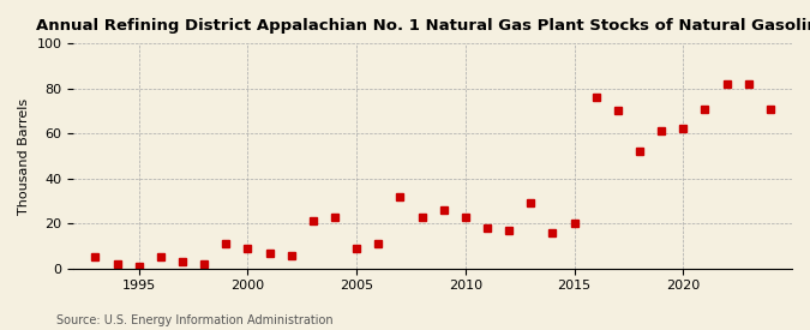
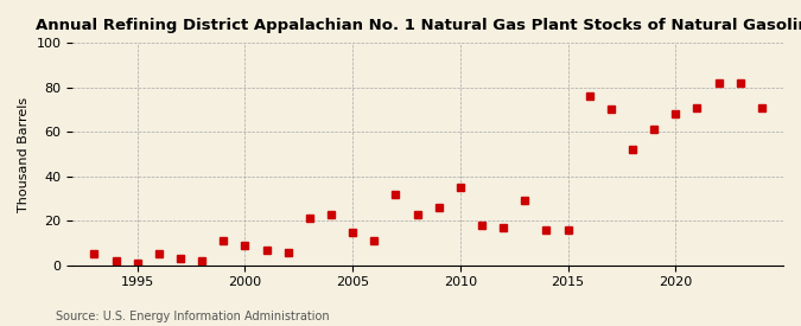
2005: 9 -> 15
2010: 23 -> 35
2015: 20 -> 16
2020: 62 -> 68
